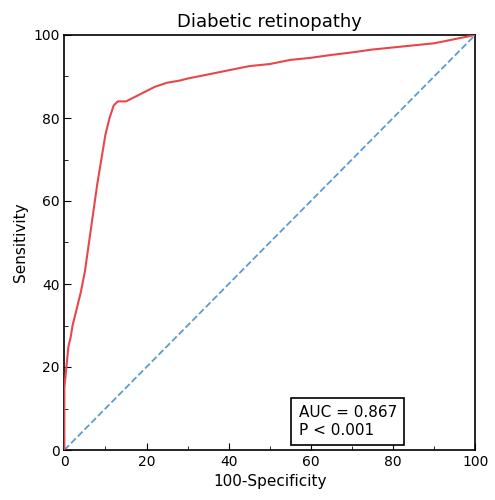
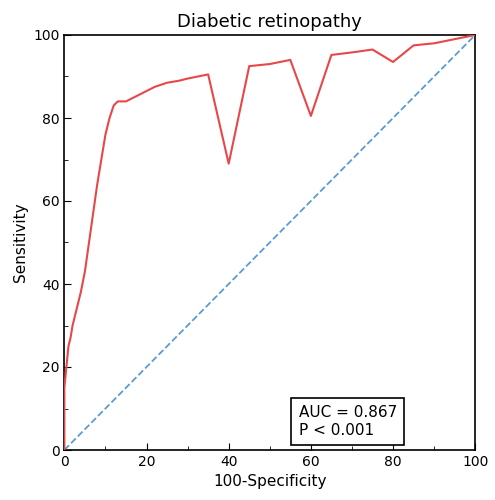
40: 91.5 -> 69.0
60: 94.5 -> 80.5
80: 97.0 -> 93.5
